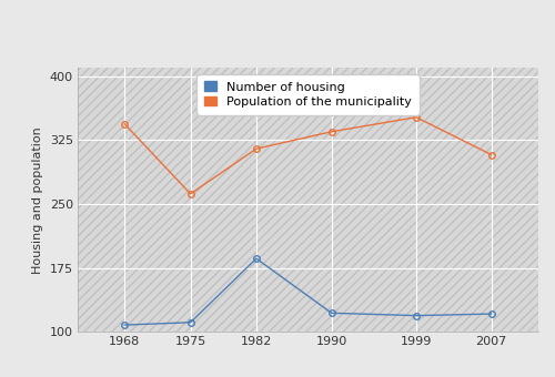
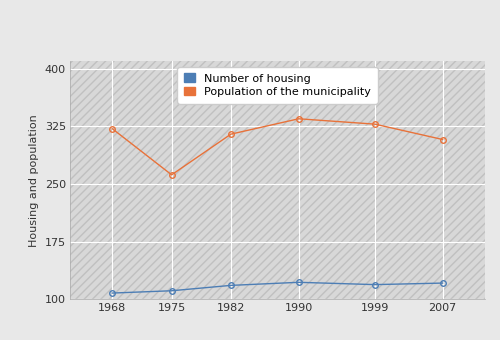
Population of the municipality/1968: 344 -> 322
Number of housing/1982: 186 -> 118
Population of the municipality/1999: 352 -> 328
